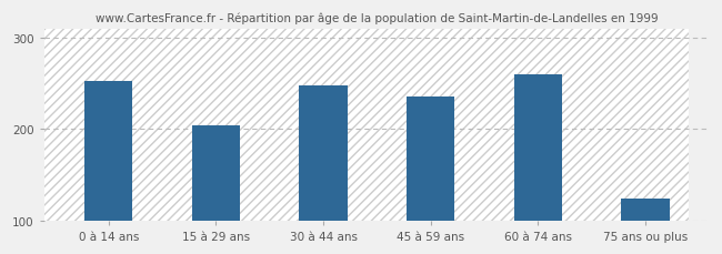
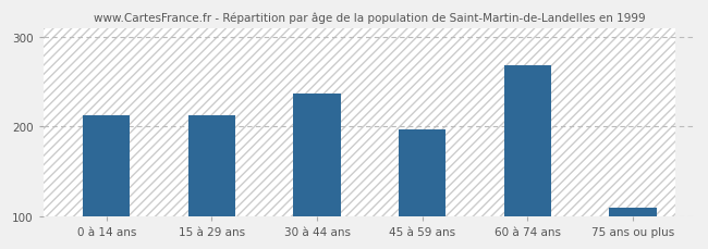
0 à 14 ans: 252 -> 212
15 à 29 ans: 204 -> 212
30 à 44 ans: 248 -> 237
45 à 59 ans: 236 -> 197
60 à 74 ans: 260 -> 268
75 ans ou plus: 124 -> 110
